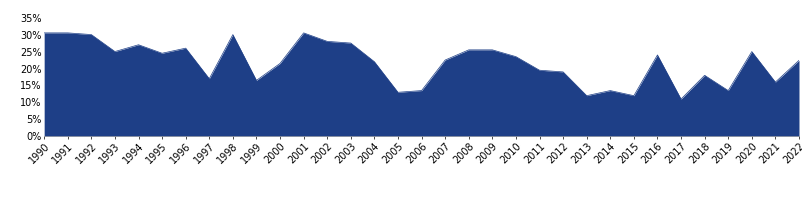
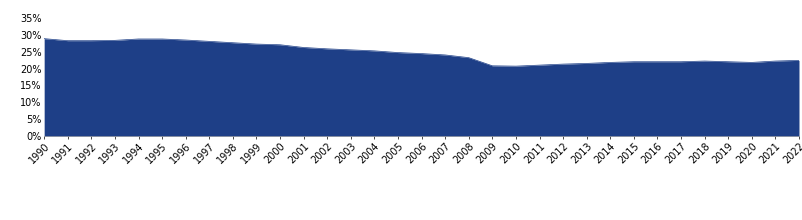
1990: 30.5% -> 28.8%
1991: 30.5% -> 28.2%
1992: 30.0% -> 28.2%
1993: 25.0% -> 28.3%
1994: 27.0% -> 28.7%
1995: 24.5% -> 28.7%
1996: 26.0% -> 28.4%
1997: 17.0% -> 28.0%
1998: 30.0% -> 27.6%
1999: 16.5% -> 27.2%
2000: 21.5% -> 27.0%
2001: 30.5% -> 26.2%
2002: 28.0% -> 25.8%
2003: 27.5% -> 25.5%
2004: 22.0% -> 25.2%
2005: 13.0% -> 24.7%
2006: 13.5% -> 24.4%
2007: 22.5% -> 24.0%
2008: 25.5% -> 23.2%
2009: 25.5% -> 20.8%
2010: 23.5% -> 20.7%
2011: 19.5% -> 21.0%
2012: 19.0% -> 21.3%
2013: 12.0% -> 21.5%
2014: 13.5% -> 21.8%
2015: 12.0% -> 22.0%
2016: 24.0% -> 22.0%
2017: 11.0% -> 22.0%
2018: 18.0% -> 22.2%
2019: 13.5% -> 22.0%
2020: 25.0% -> 21.8%
2021: 16.0% -> 22.2%
